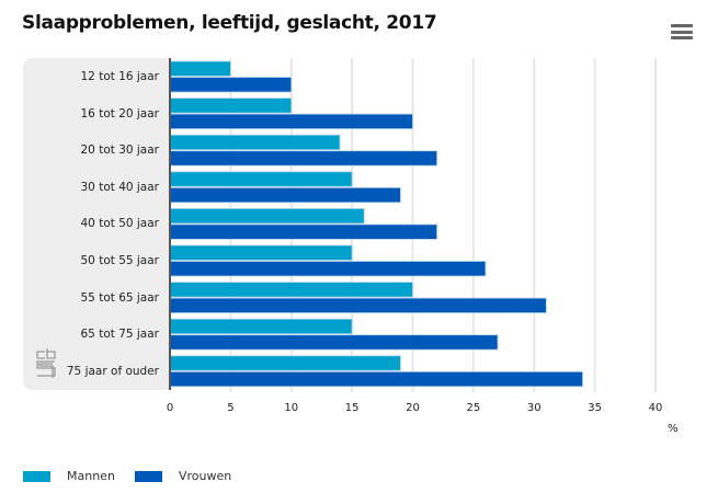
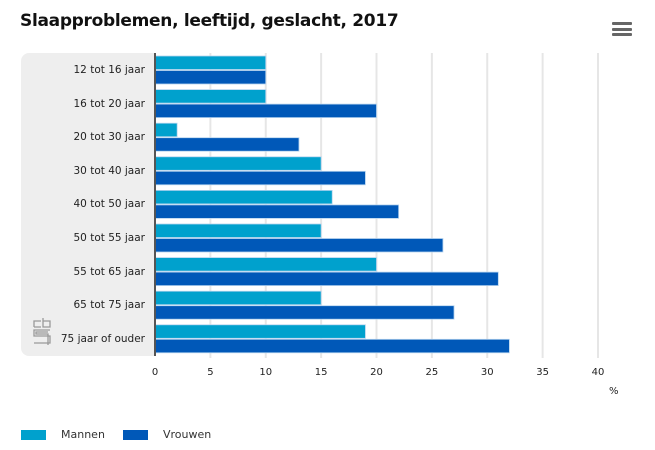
Mannen/12 tot 16 jaar: 5 -> 10
Mannen/20 tot 30 jaar: 14 -> 2
Vrouwen/20 tot 30 jaar: 22 -> 13
Vrouwen/75 jaar of ouder: 34 -> 32
